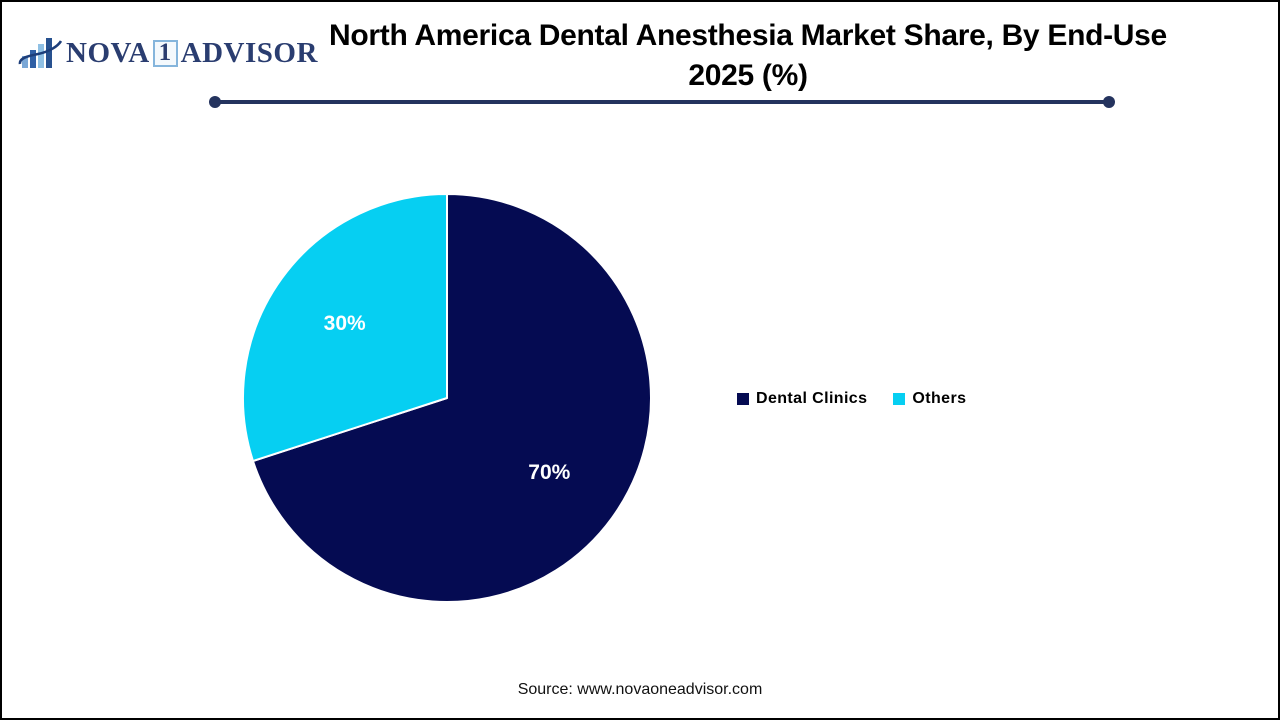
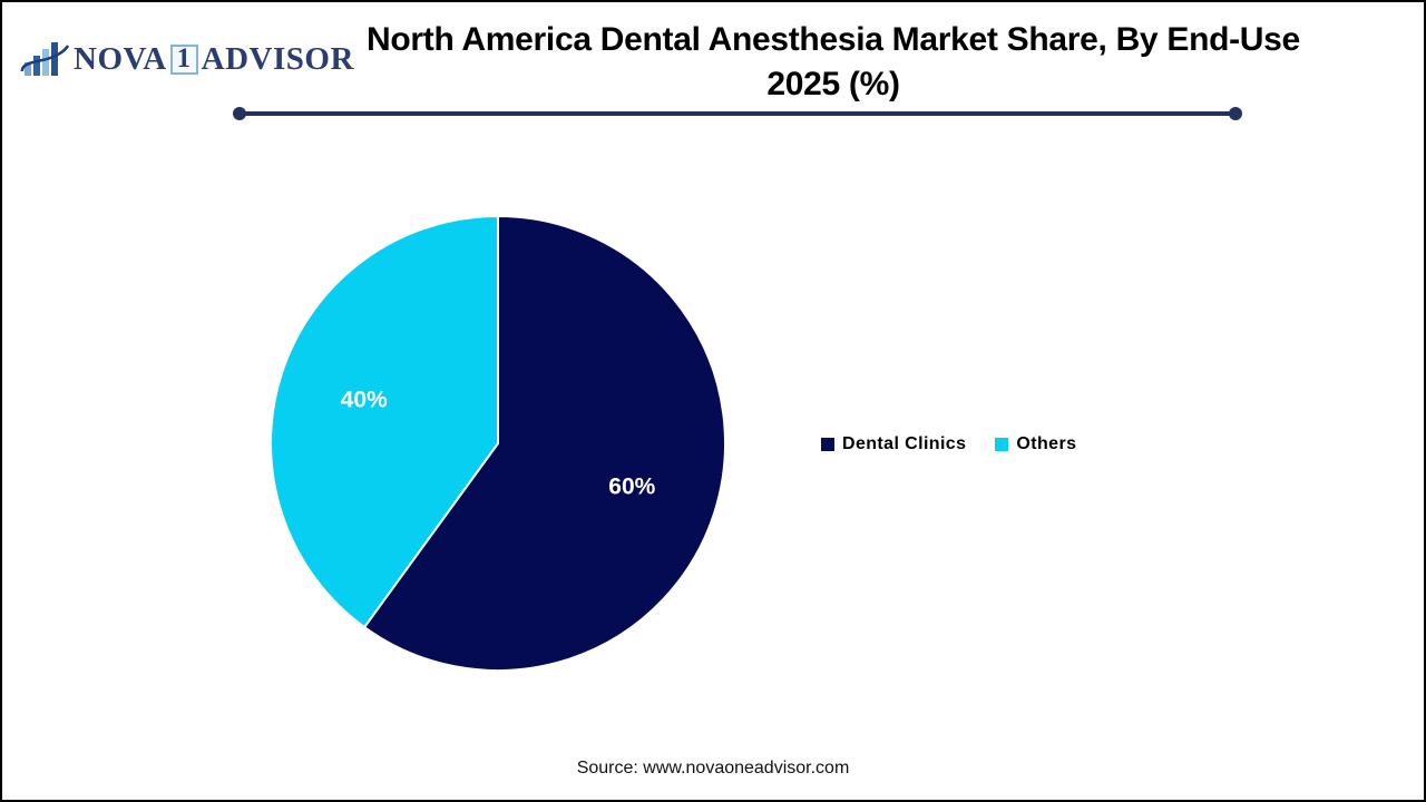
Dental Clinics: 70% -> 60%
Others: 30% -> 40%
